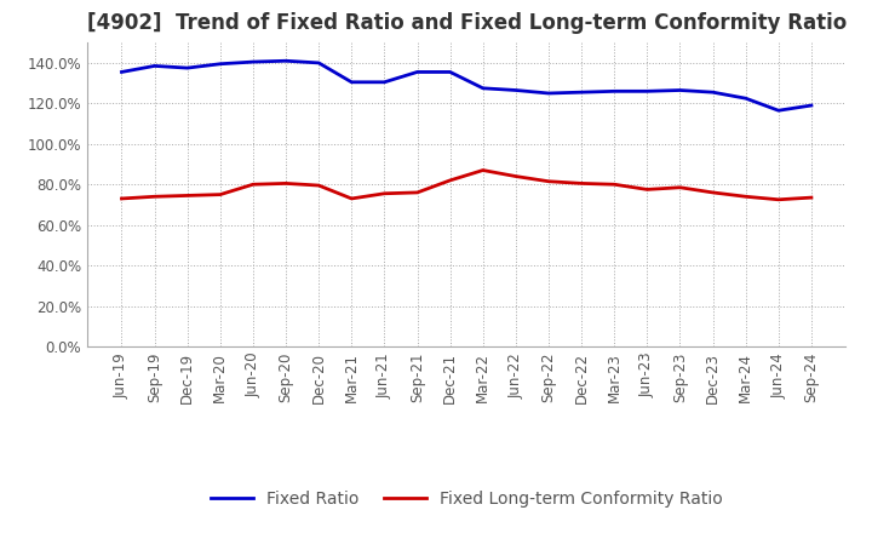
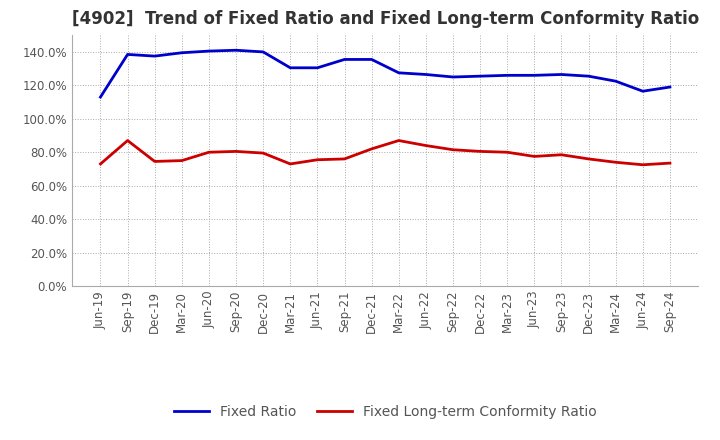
Fixed Ratio/Jun-19: 136% -> 113%
Fixed Long-term Conformity Ratio/Sep-19: 74% -> 87%
